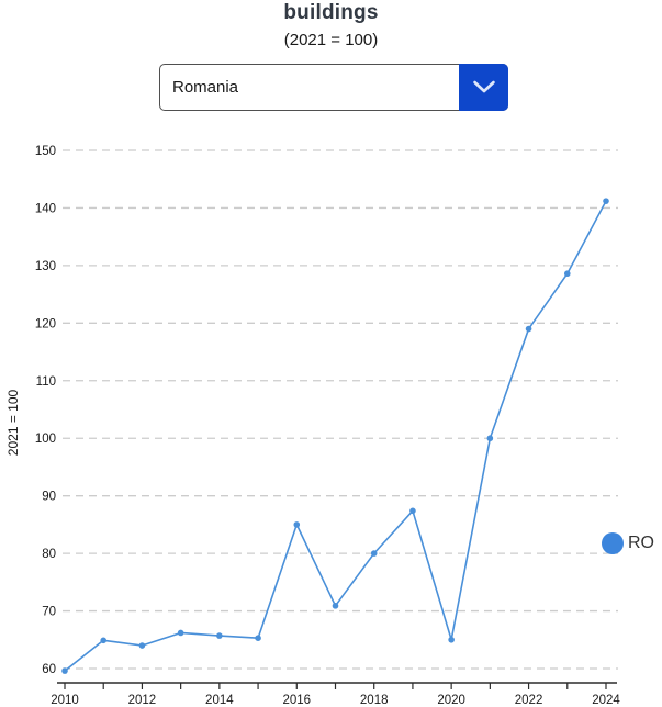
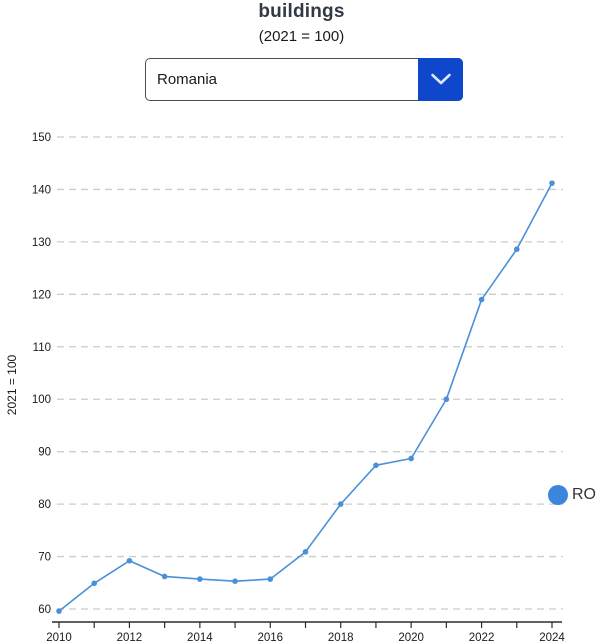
2012: 64 -> 69
2016: 85 -> 66
2020: 65 -> 89
